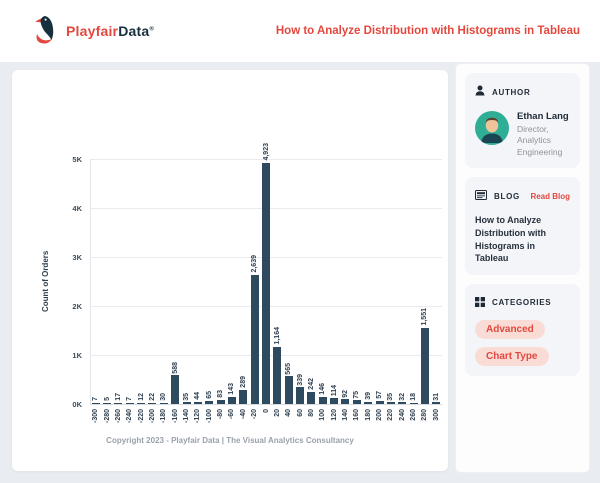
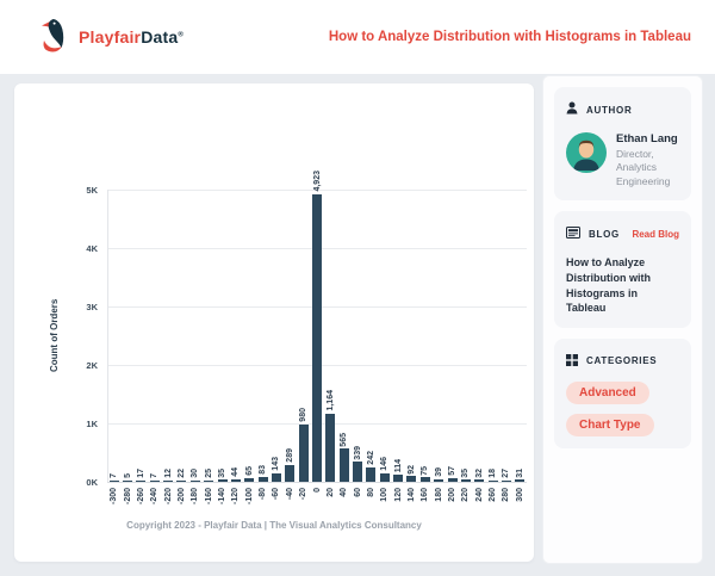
-160: 588 -> 25
-20: 2,639 -> 980
280: 1,551 -> 27
